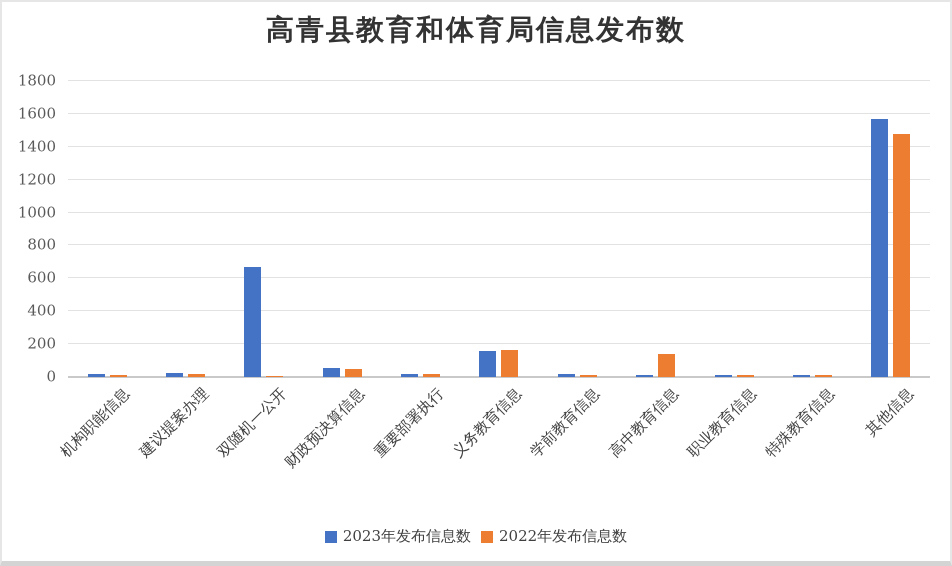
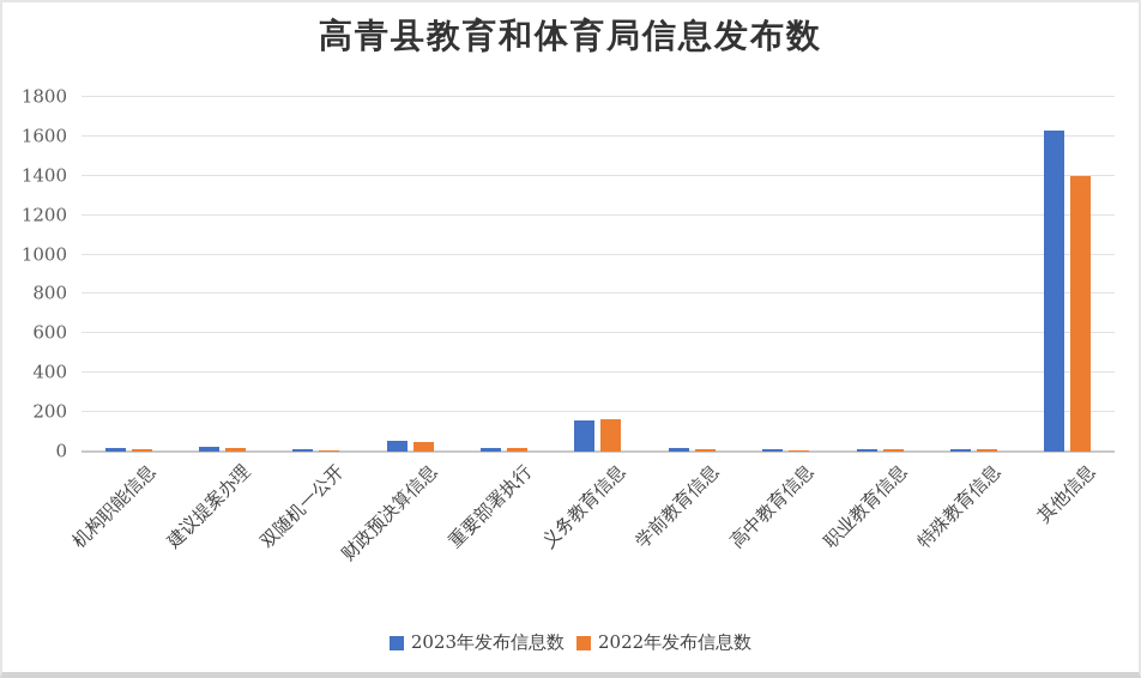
2023年发布信息数/双随机一公开: 670 -> 10
2022年发布信息数/高中教育信息: 140 -> 10
2023年发布信息数/其他信息: 1570 -> 1630
2022年发布信息数/其他信息: 1480 -> 1400
